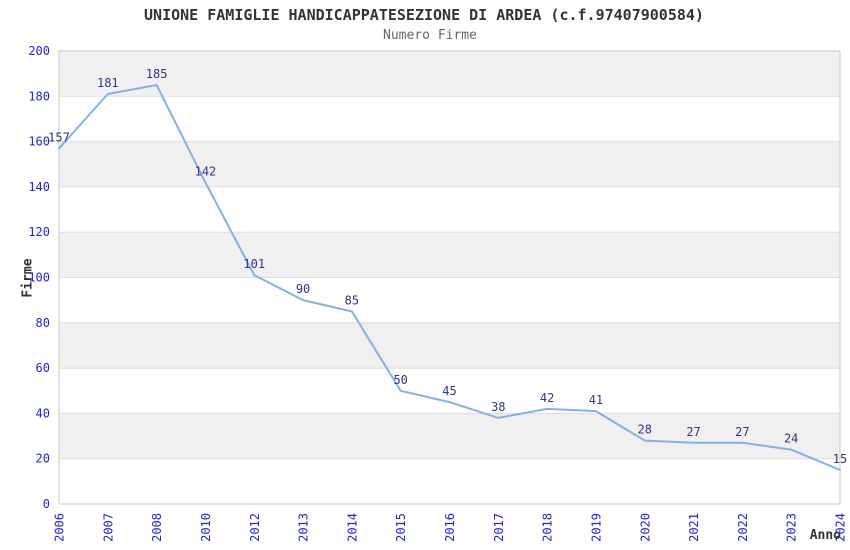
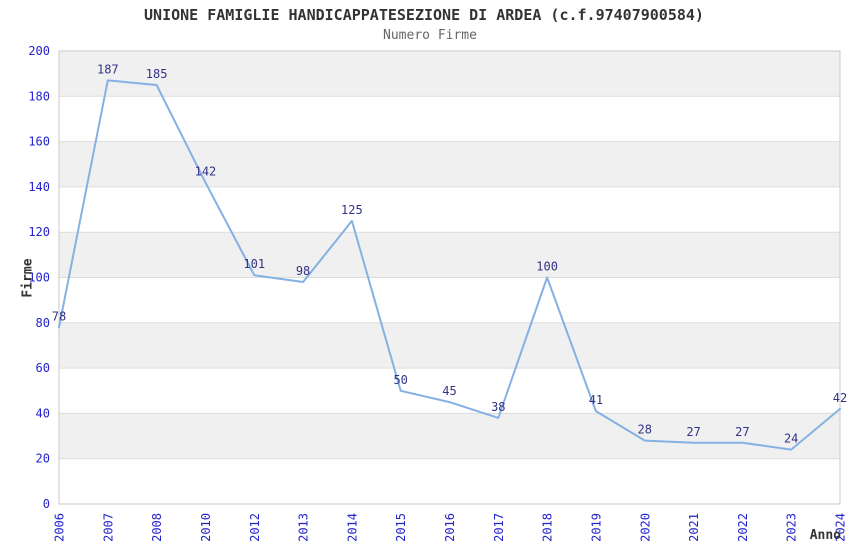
2006: 157 -> 78
2007: 181 -> 187
2013: 90 -> 98
2014: 85 -> 125
2018: 42 -> 100
2024: 15 -> 42
